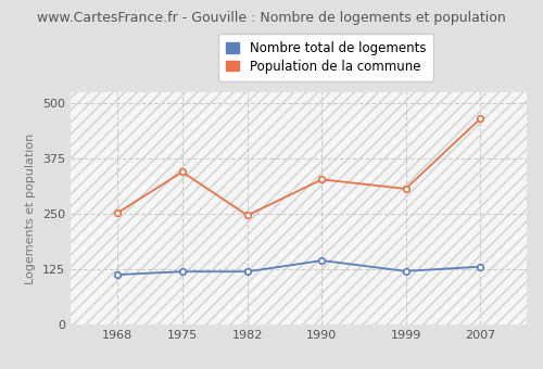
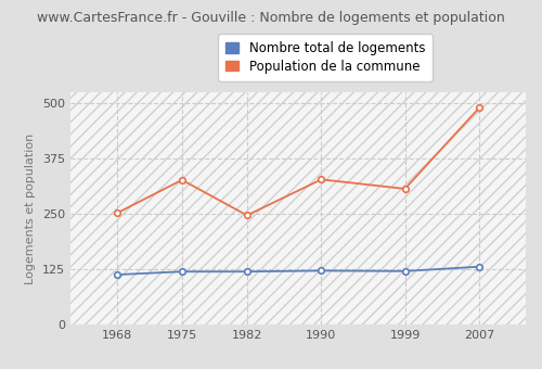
Population de la commune/1975: 345 -> 327
Nombre total de logements/1990: 145 -> 122
Population de la commune/2007: 465 -> 490
